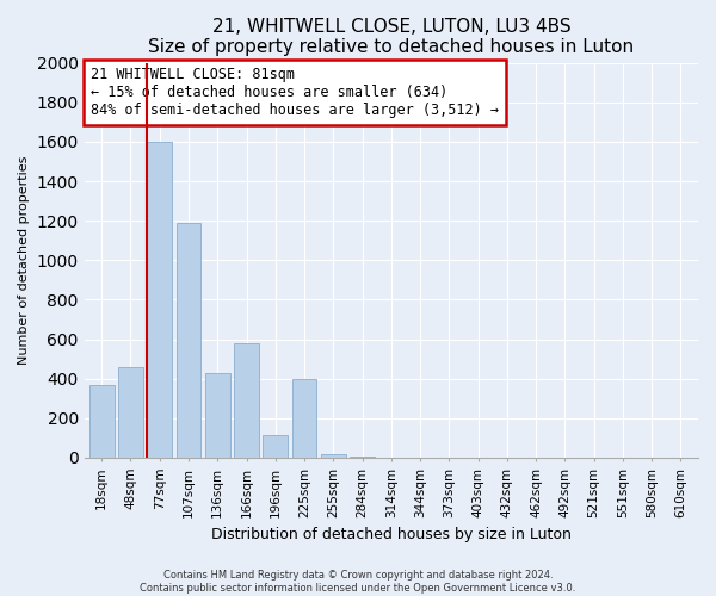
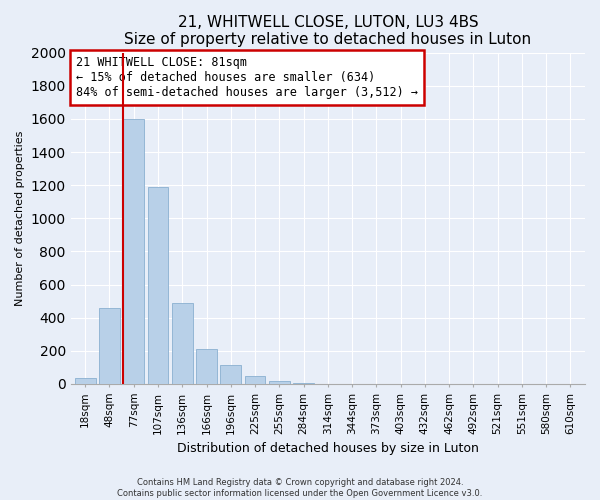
18sqm: 370 -> 40
136sqm: 430 -> 490
166sqm: 580 -> 210
225sqm: 400 -> 40
